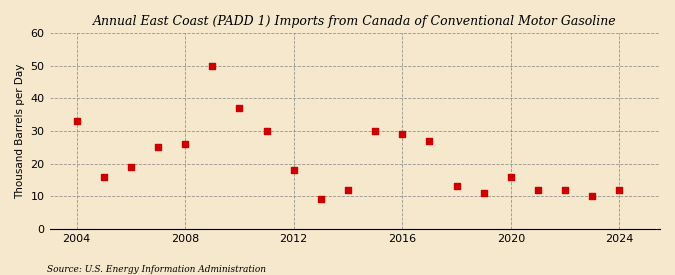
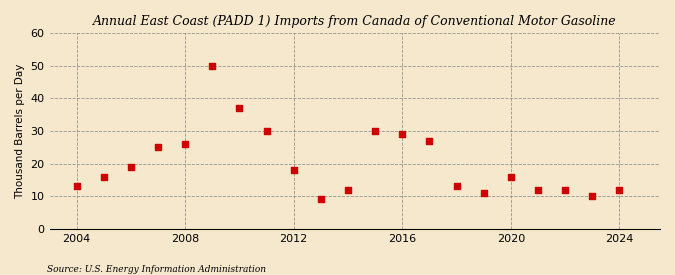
2004: 33 -> 13
